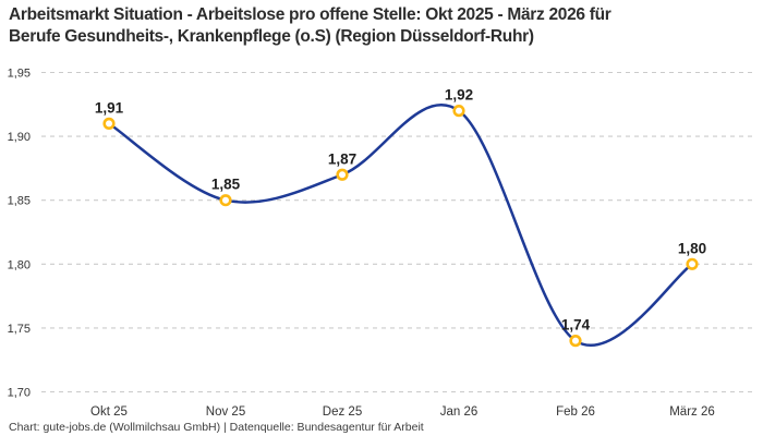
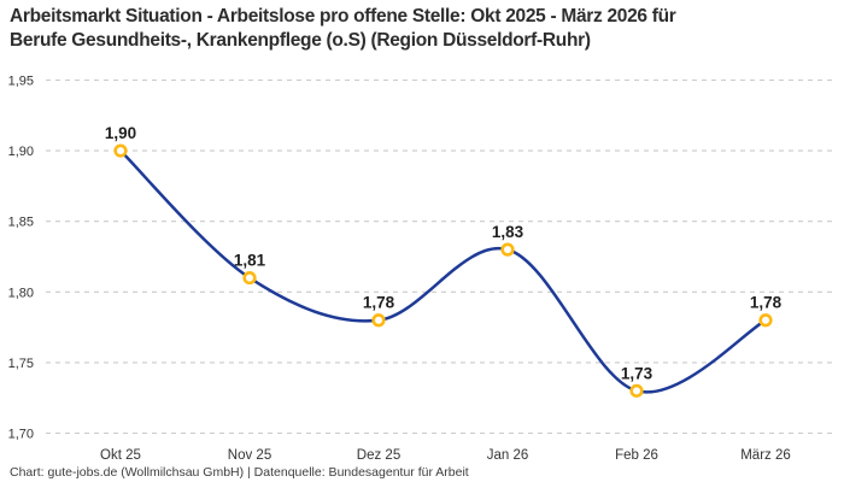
Okt 25: 1,91 -> 1,90
Nov 25: 1,85 -> 1,81
Dez 25: 1,87 -> 1,78
Jan 26: 1,92 -> 1,83
Feb 26: 1,74 -> 1,73
März 26: 1,80 -> 1,78
